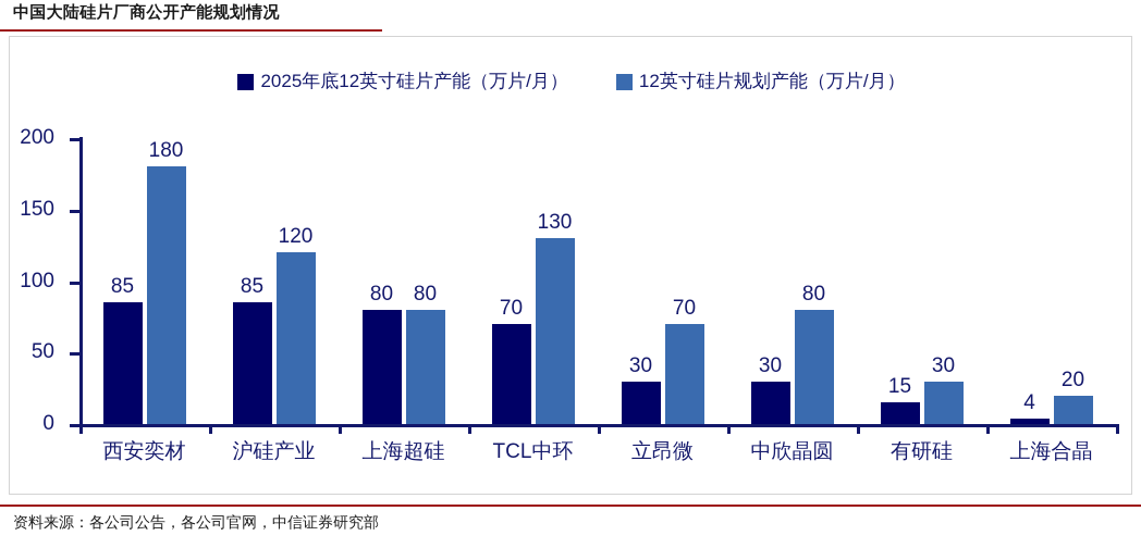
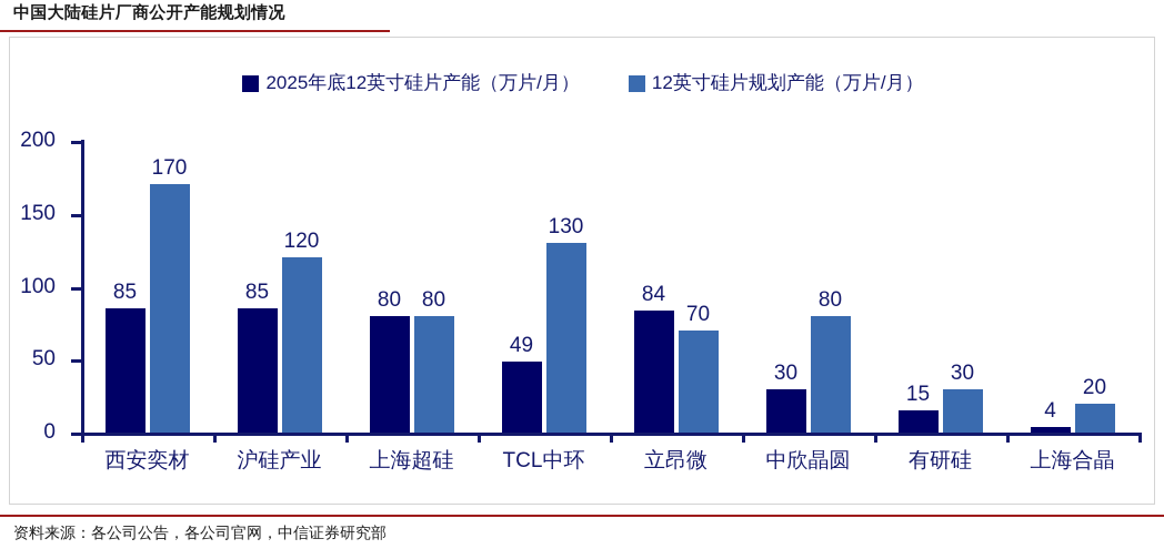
12英寸硅片规划产能（万片/月）/西安奕材: 180 -> 170
2025年底12英寸硅片产能（万片/月）/TCL中环: 70 -> 49
2025年底12英寸硅片产能（万片/月）/立昂微: 30 -> 84
